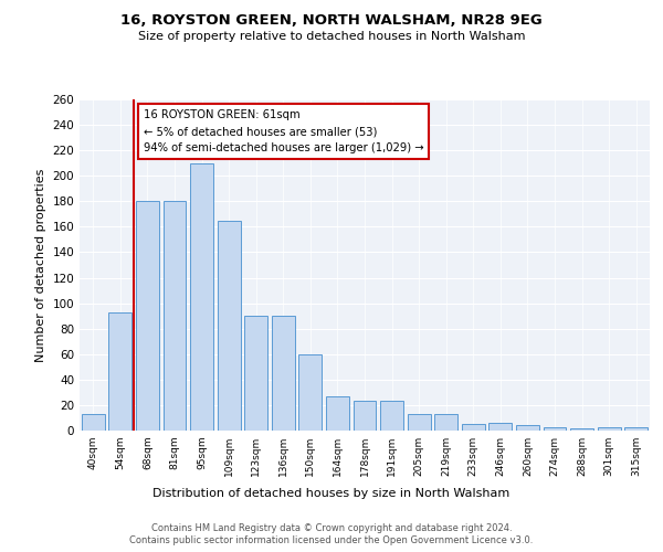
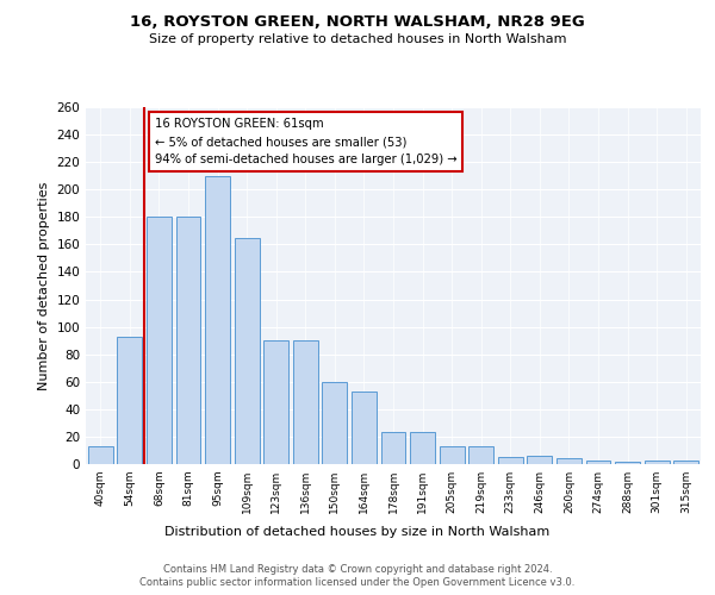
164sqm: 27 -> 53
